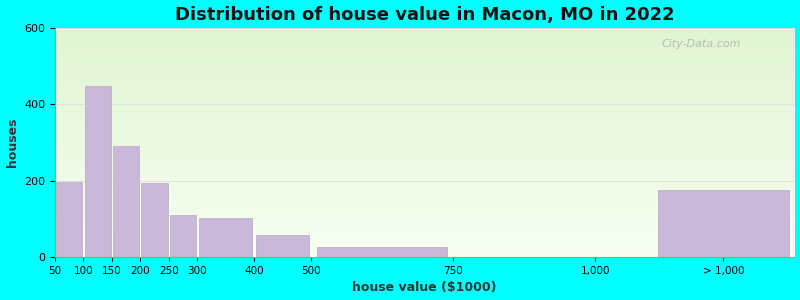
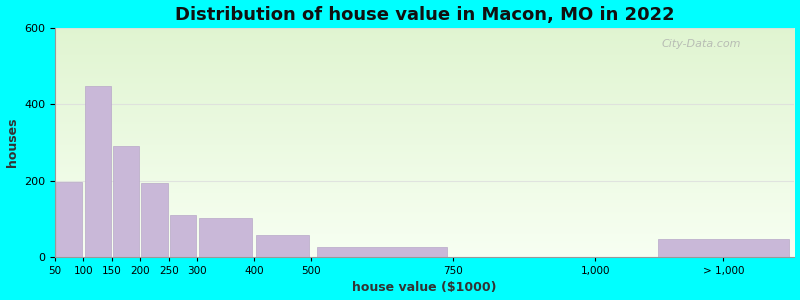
> 1,000: 175 -> 47
